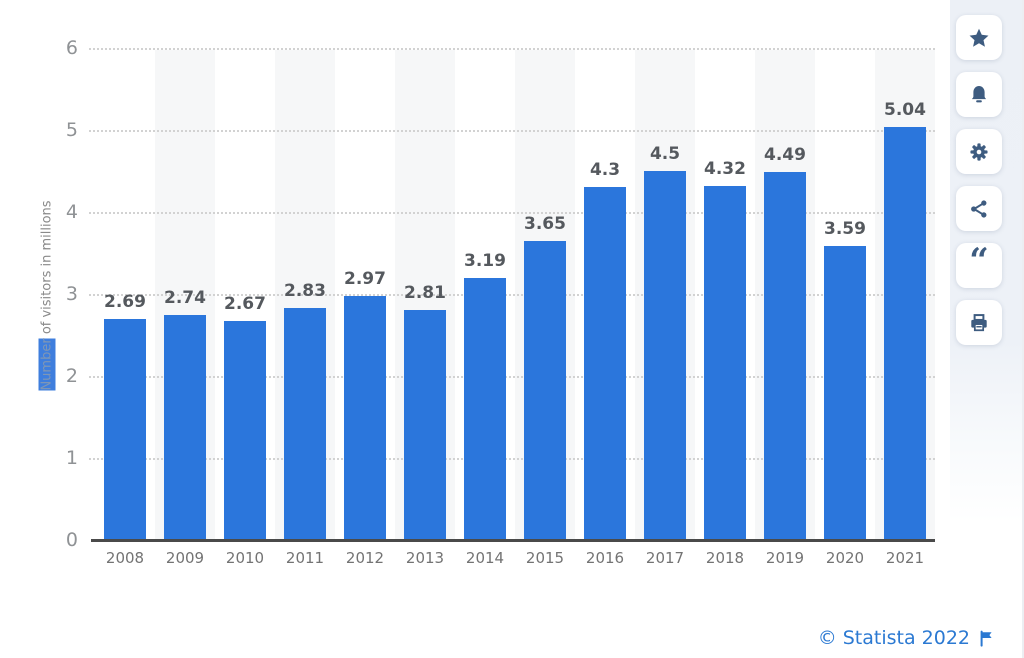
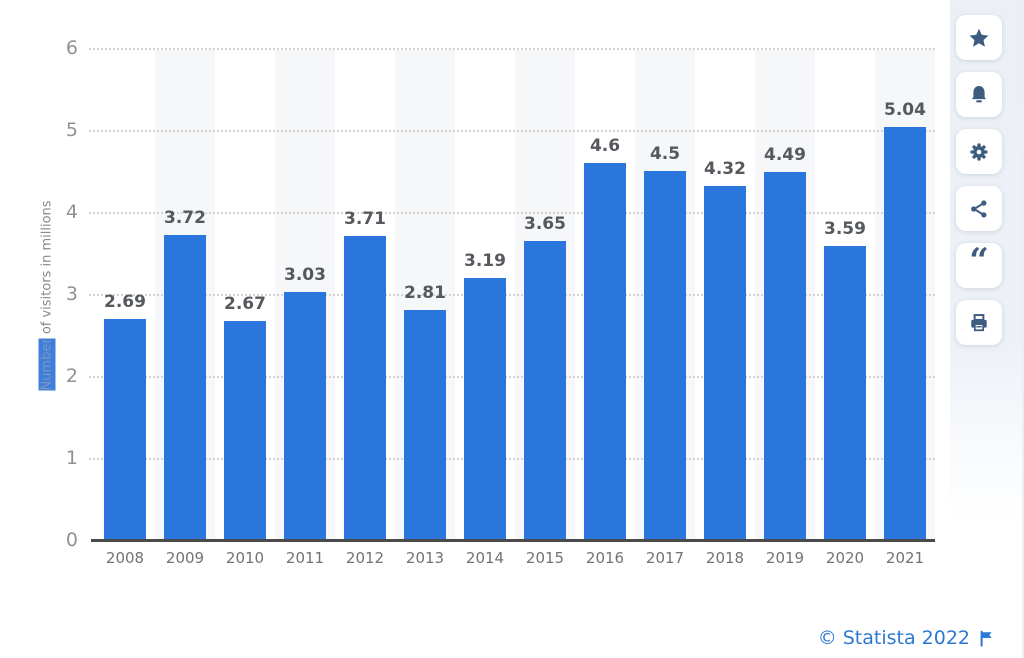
2009: 2.74 -> 3.72
2011: 2.83 -> 3.03
2012: 2.97 -> 3.71
2016: 4.3 -> 4.6
